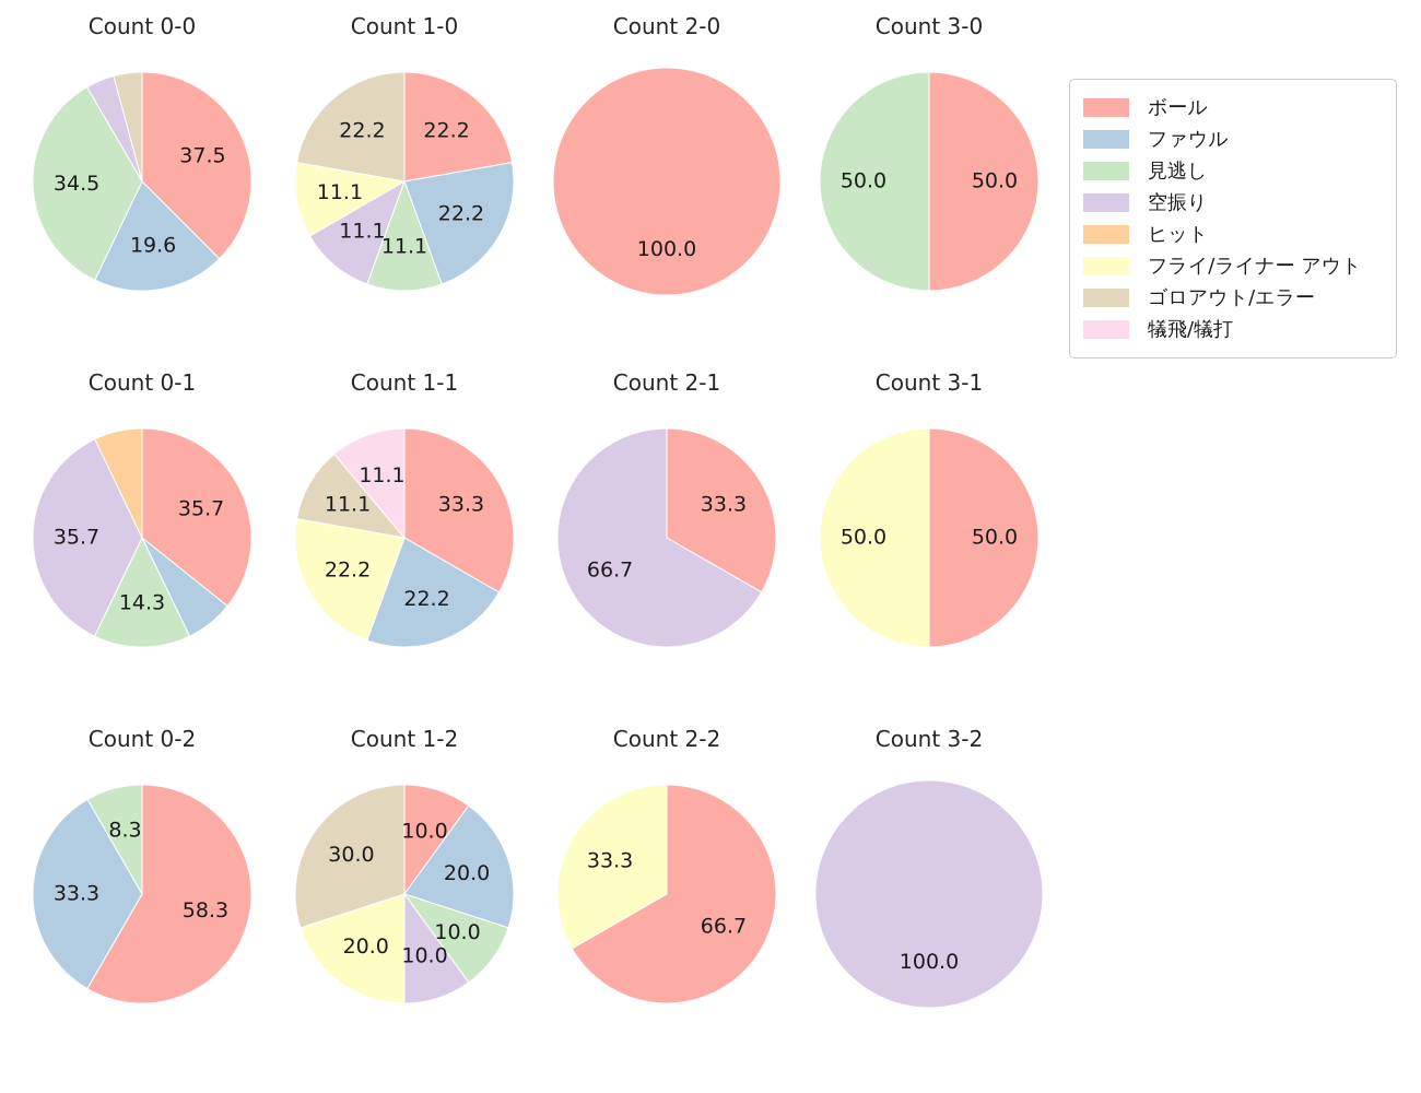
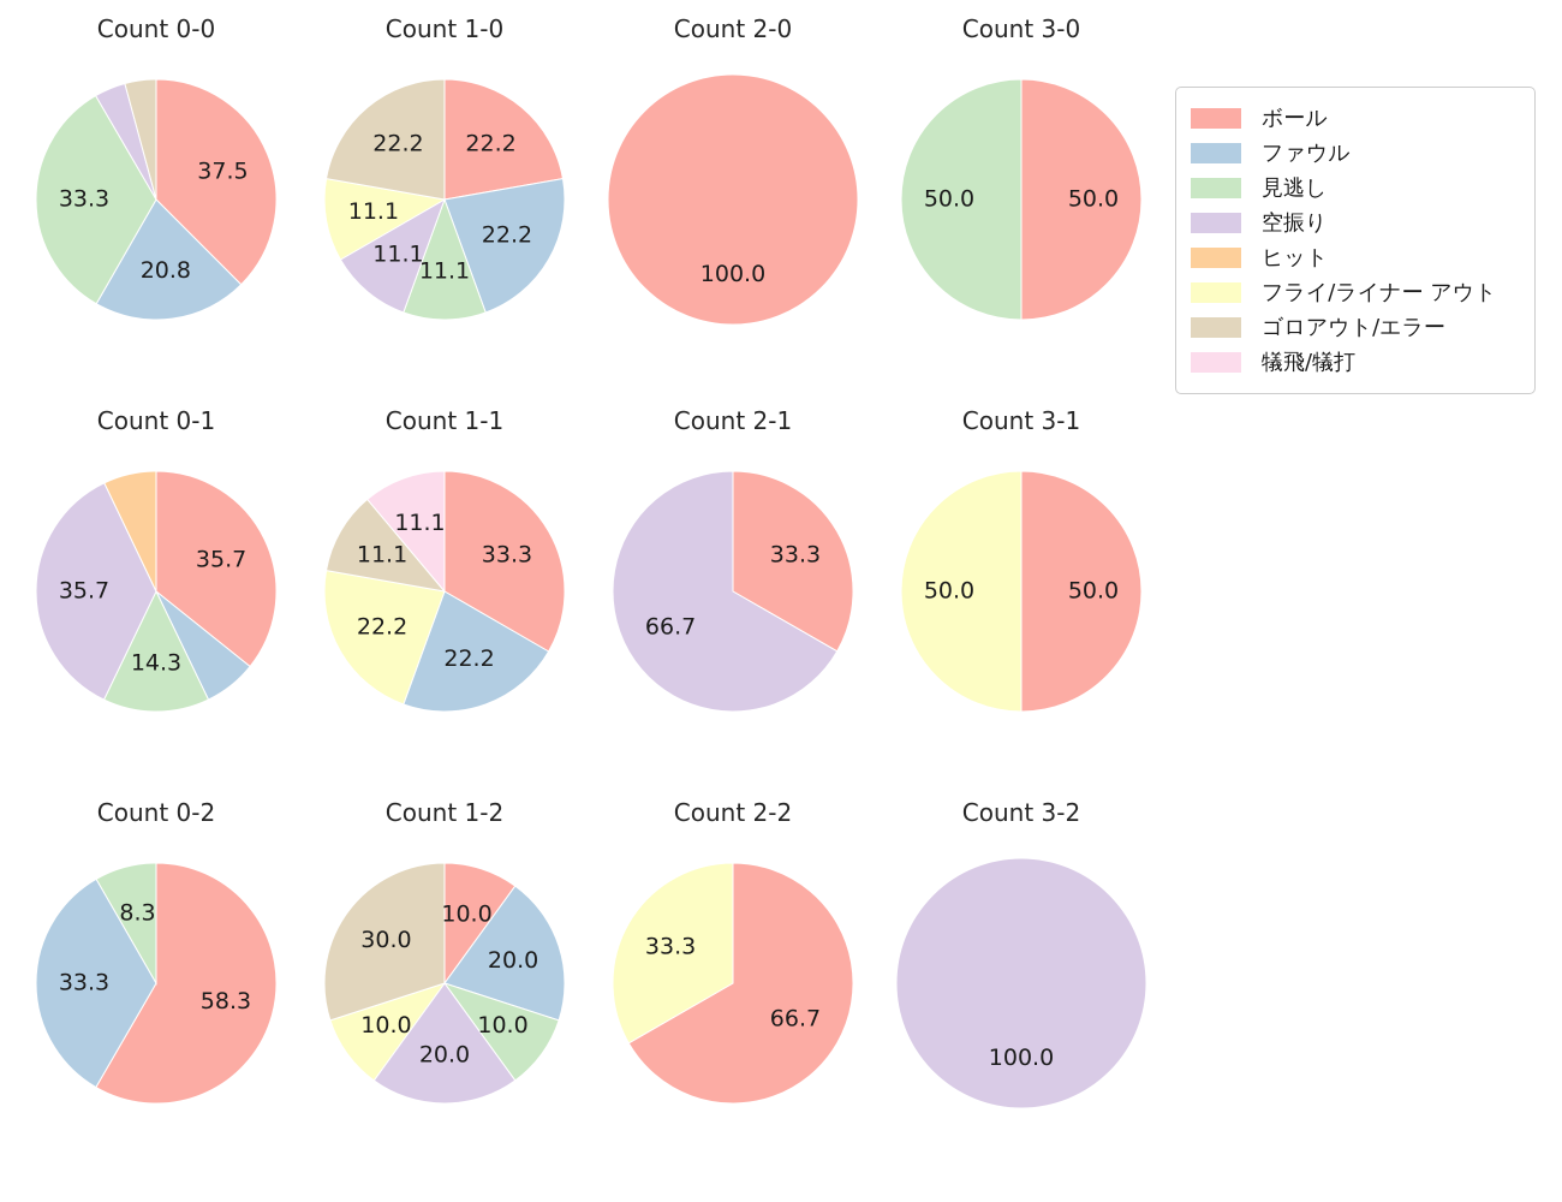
Count 0-0/ファウル: 19.6 -> 20.8
Count 0-0/見逃し: 34.5 -> 33.3
Count 1-2/空振り: 10.0 -> 20.0
Count 1-2/フライ/ライナー アウト: 20.0 -> 10.0
